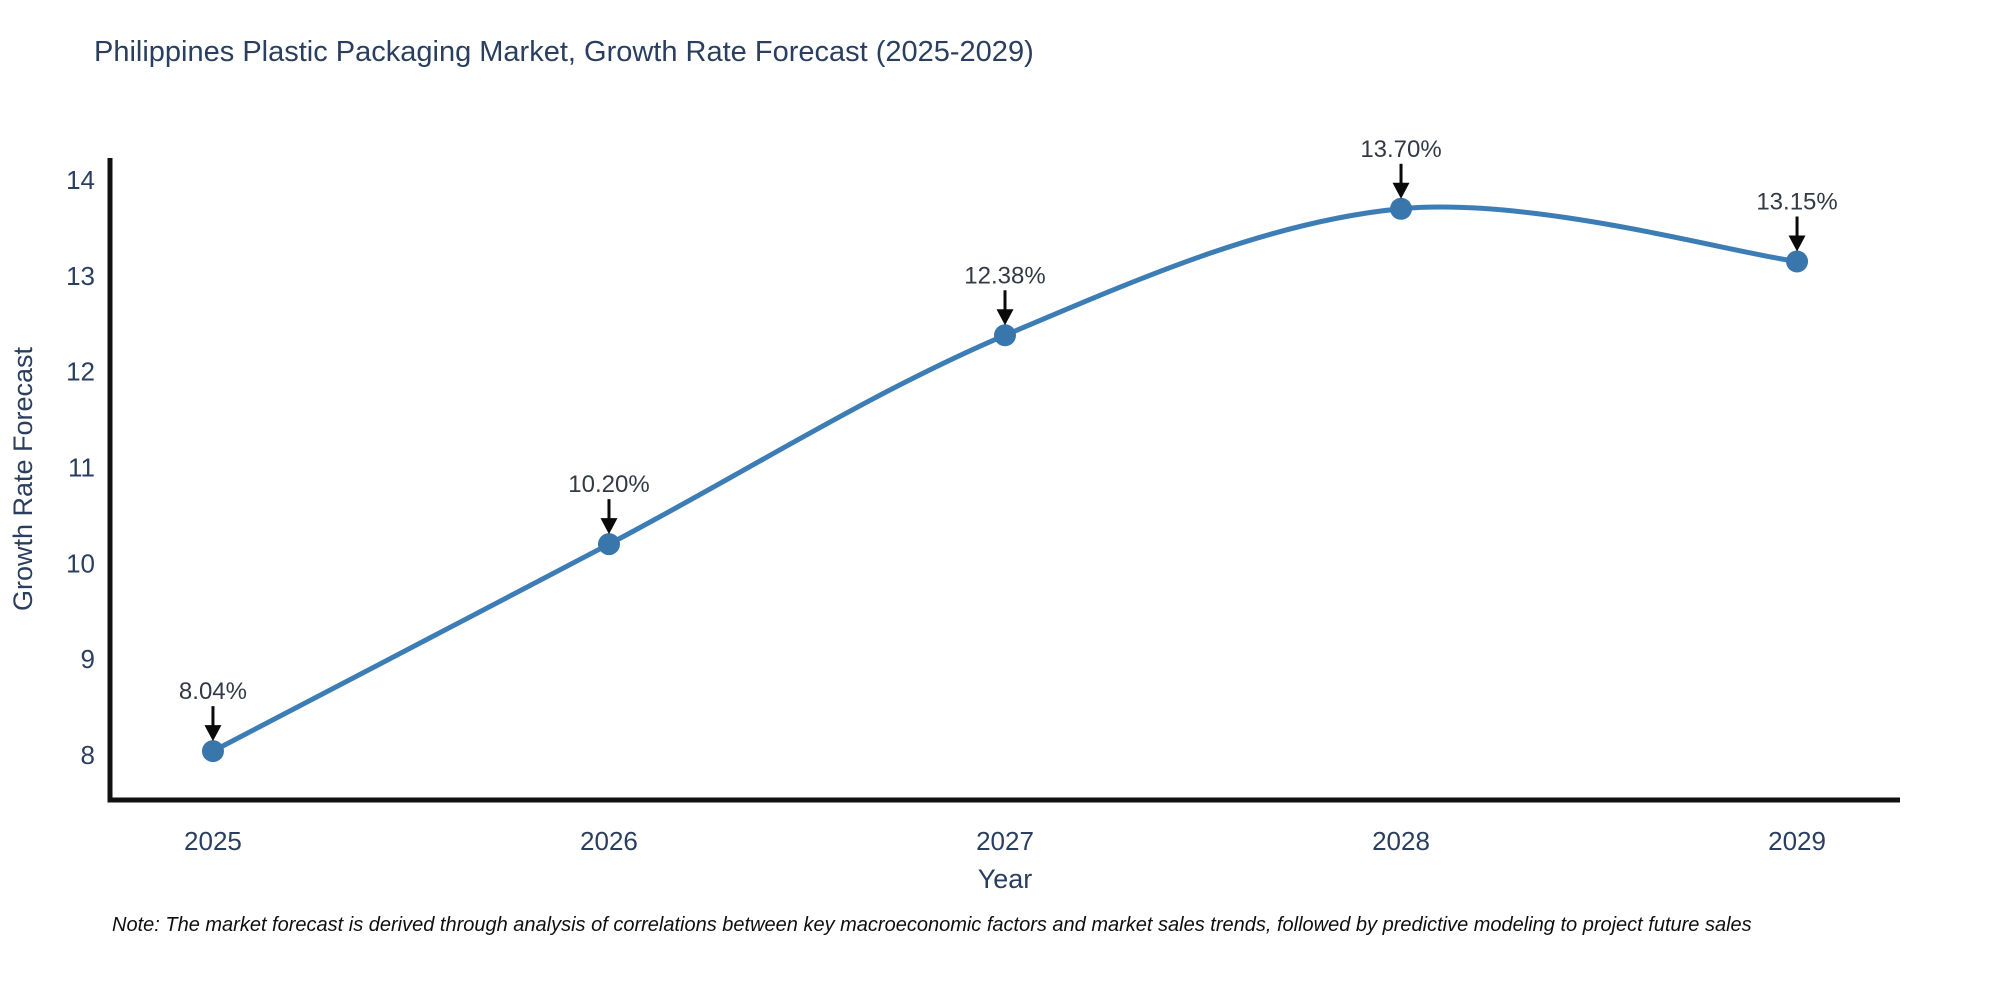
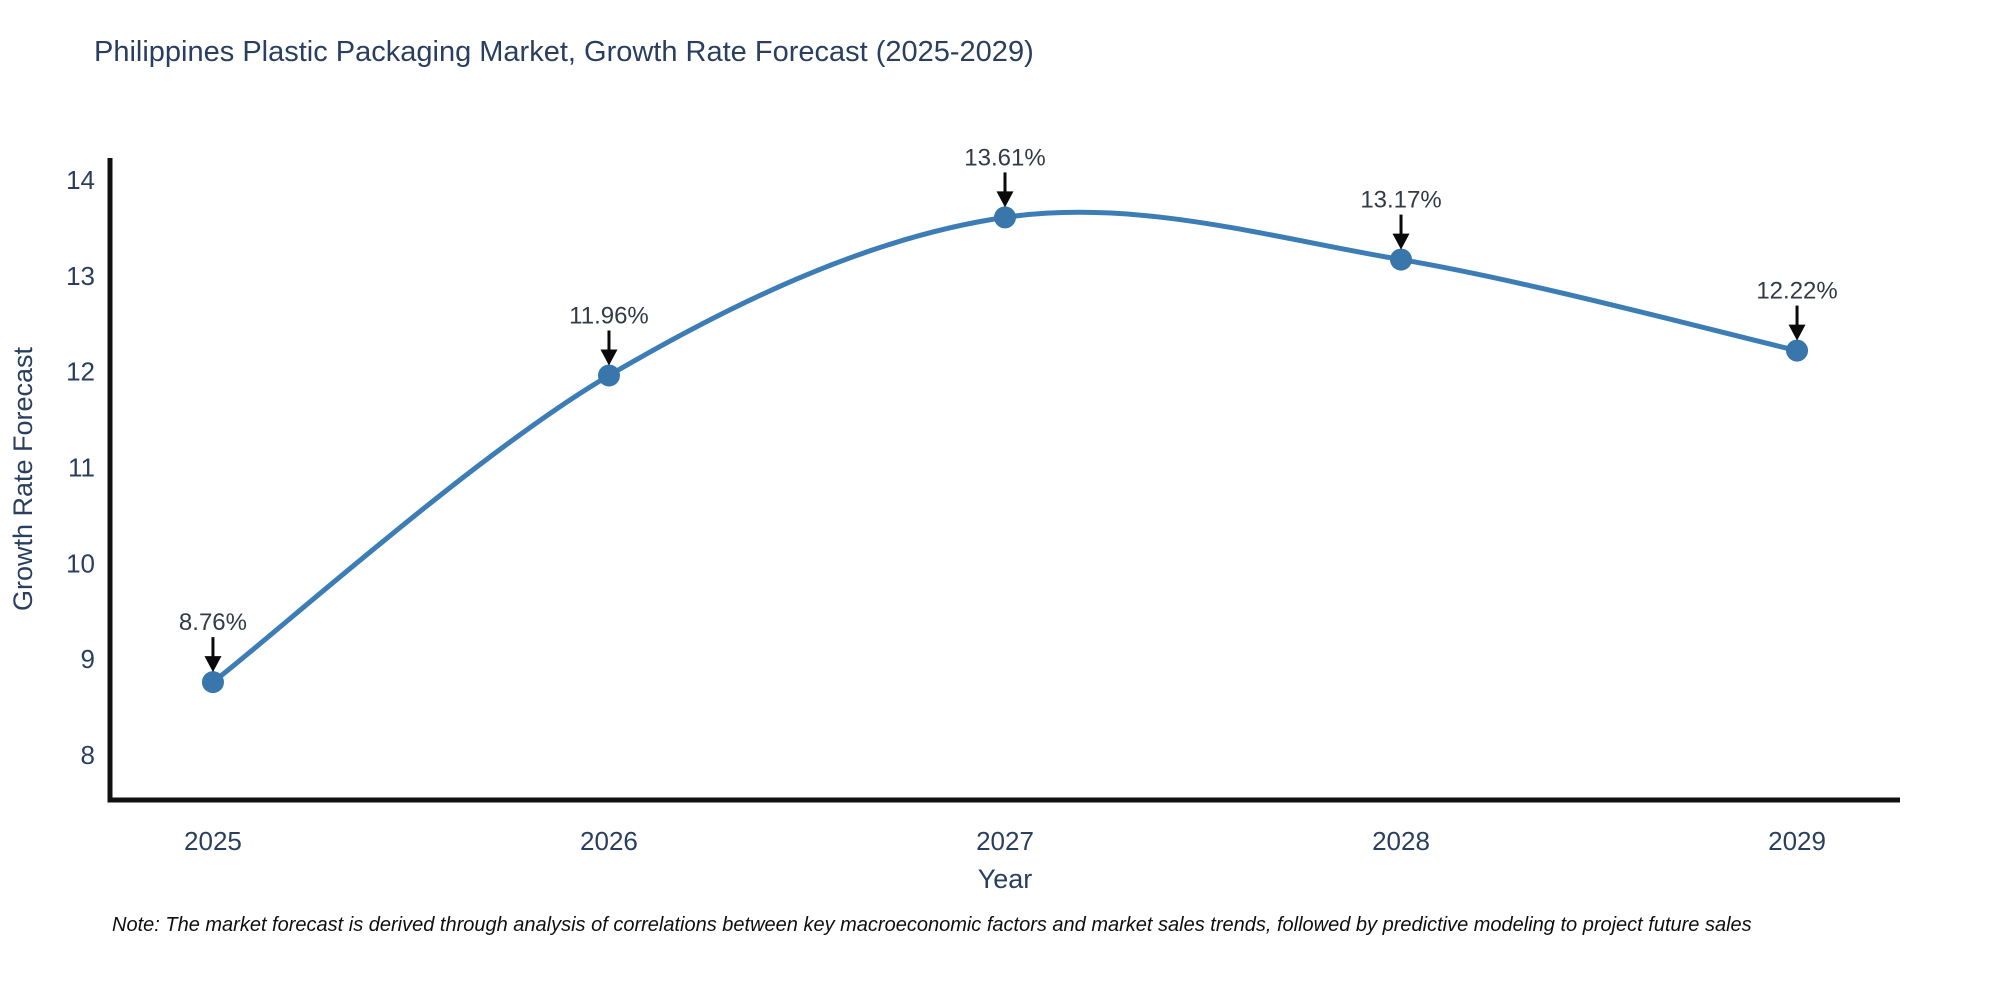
2025: 8.04% -> 8.76%
2026: 10.20% -> 11.96%
2027: 12.38% -> 13.61%
2028: 13.70% -> 13.17%
2029: 13.15% -> 12.22%
